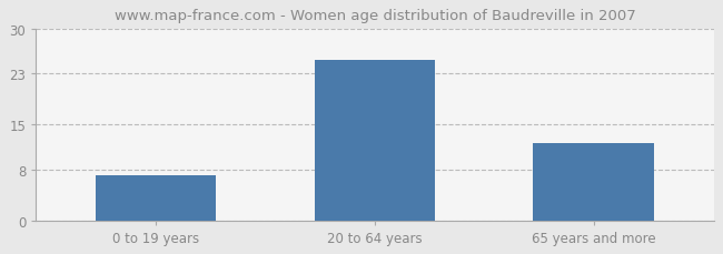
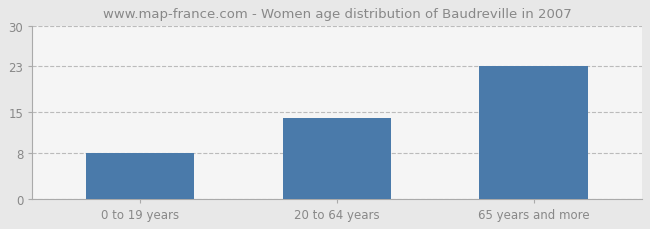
0 to 19 years: 7 -> 8
20 to 64 years: 25 -> 14
65 years and more: 12 -> 23
